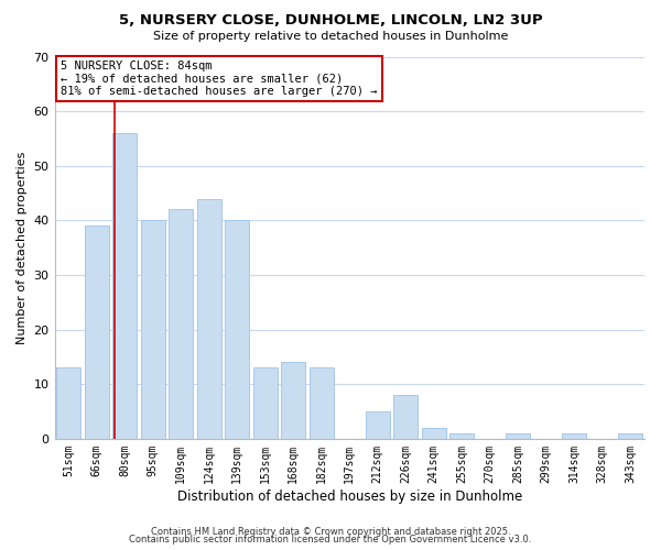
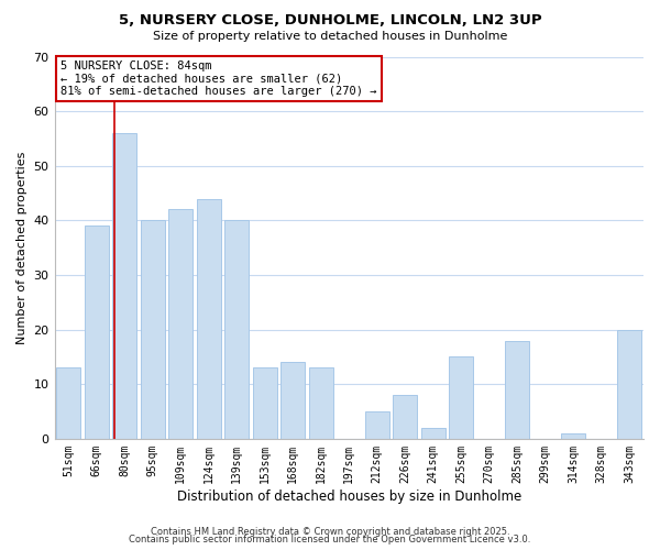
255sqm: 1 -> 15
285sqm: 1 -> 18
343sqm: 1 -> 20
